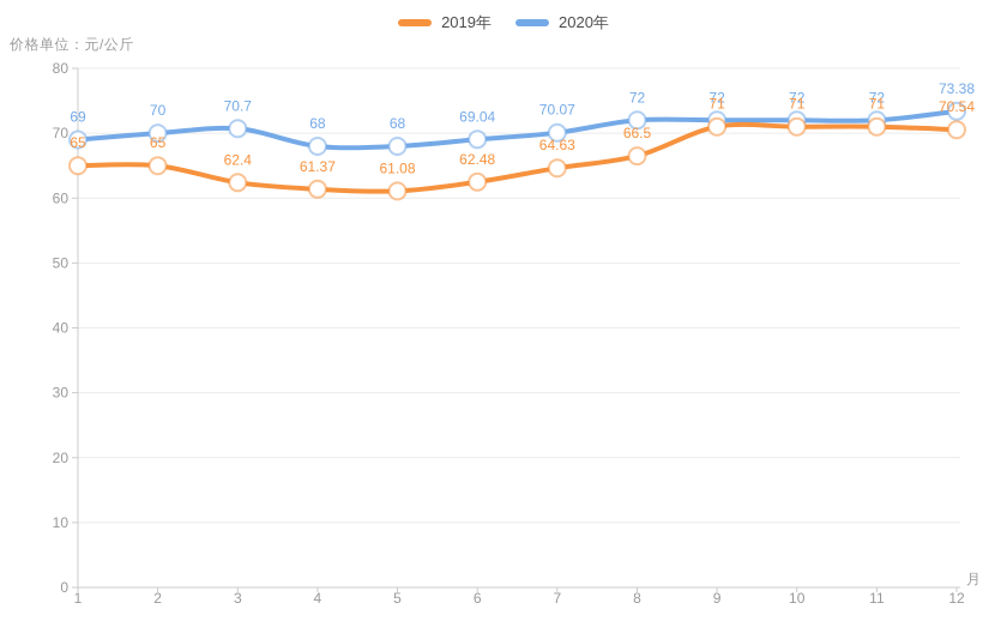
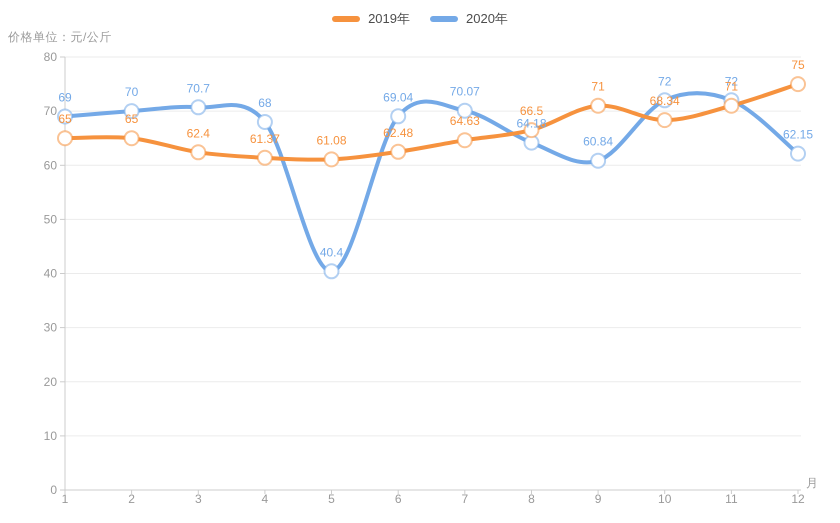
2020年/5: 68 -> 40.4
2020年/8: 72 -> 64.18
2020年/9: 72 -> 60.84
2019年/10: 71 -> 68.34
2019年/12: 70.54 -> 75
2020年/12: 73.38 -> 62.15
